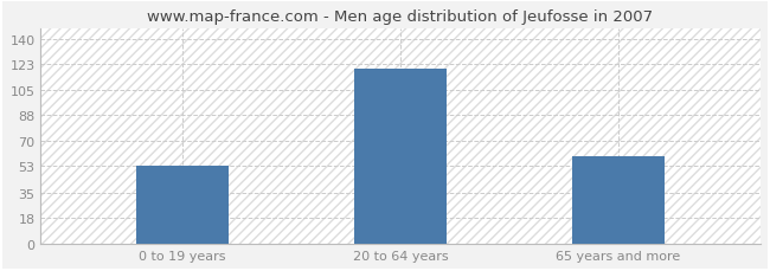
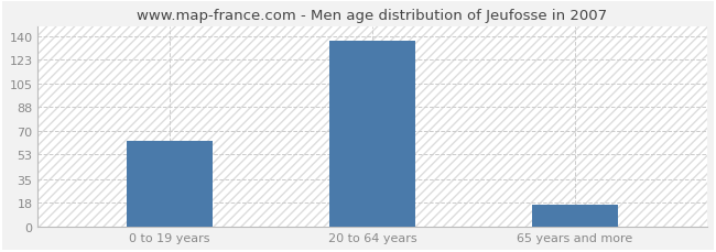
0 to 19 years: 53 -> 63
20 to 64 years: 120 -> 137
65 years and more: 60 -> 16
